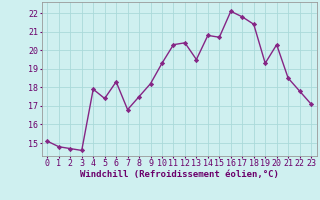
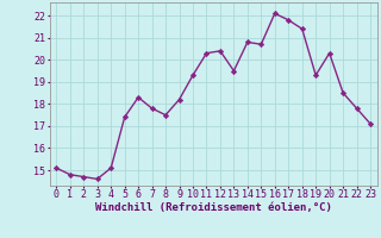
4: 17.9 -> 15.1
7: 16.8 -> 17.8
